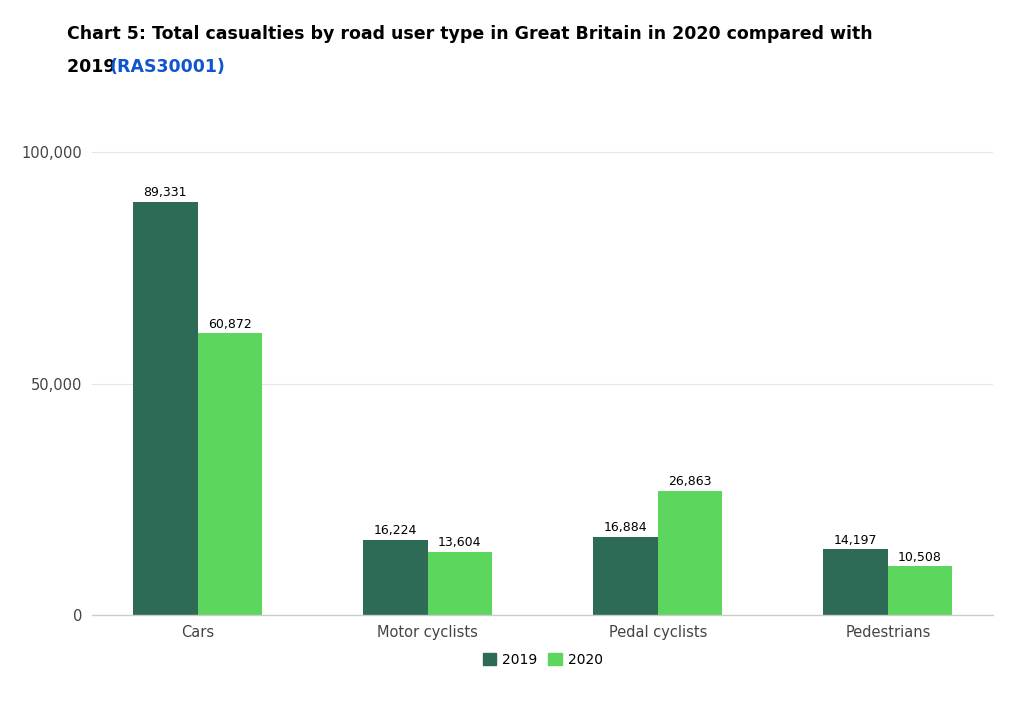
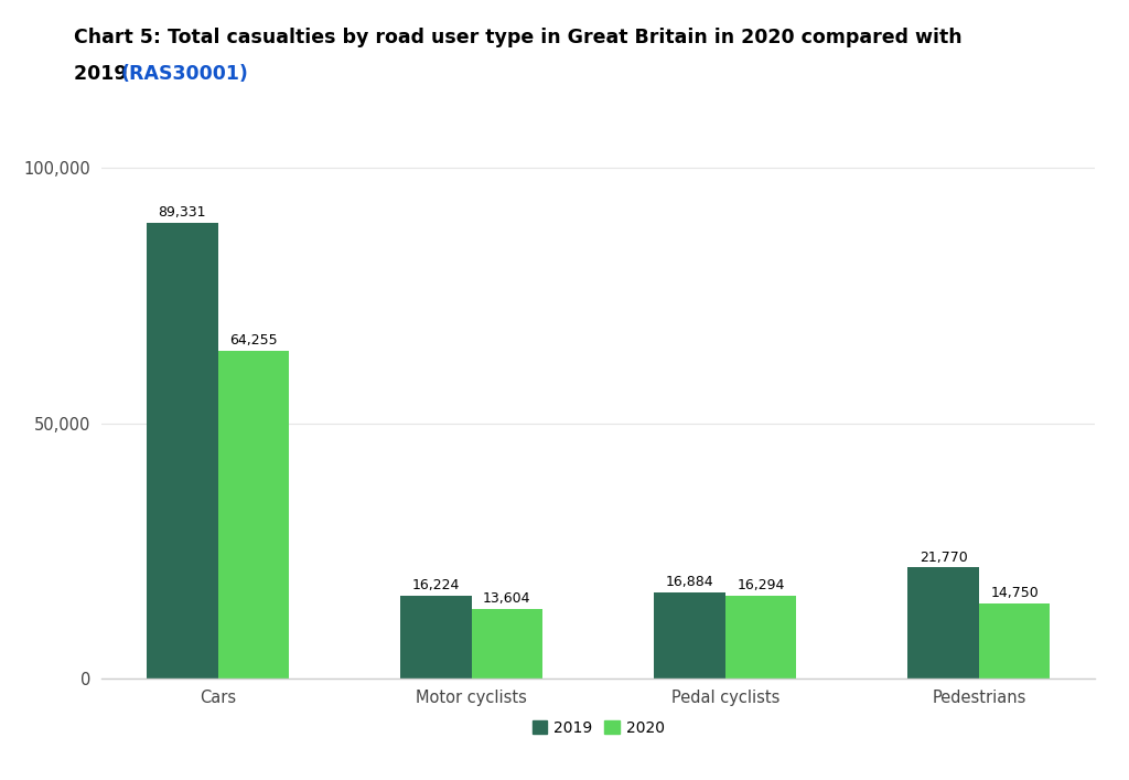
2020/Cars: 60,872 -> 64,255
2020/Pedal cyclists: 26,863 -> 16,294
2019/Pedestrians: 14,197 -> 21,770
2020/Pedestrians: 10,508 -> 14,750
